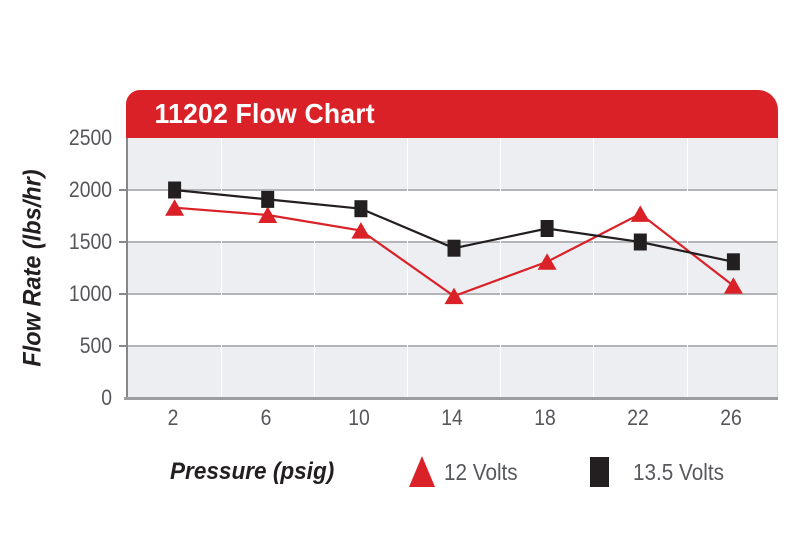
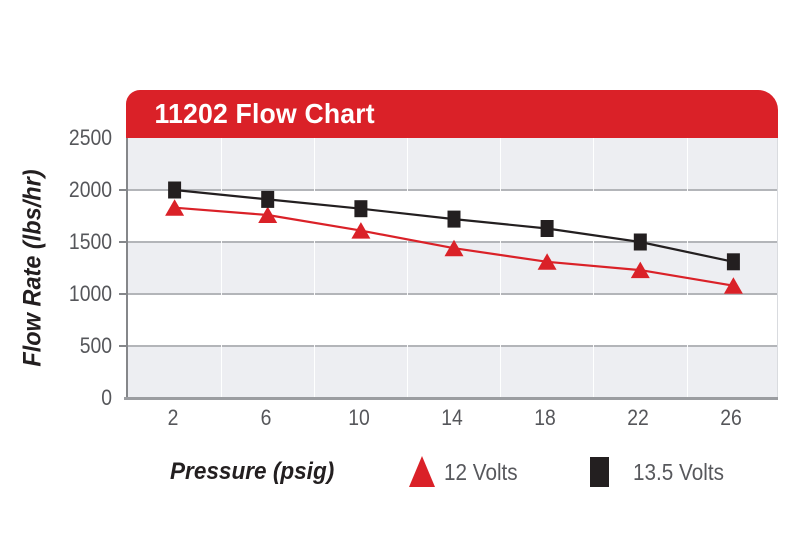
12 Volts/14: 980 -> 1440
13.5 Volts/14: 1440 -> 1720
12 Volts/22: 1770 -> 1230
